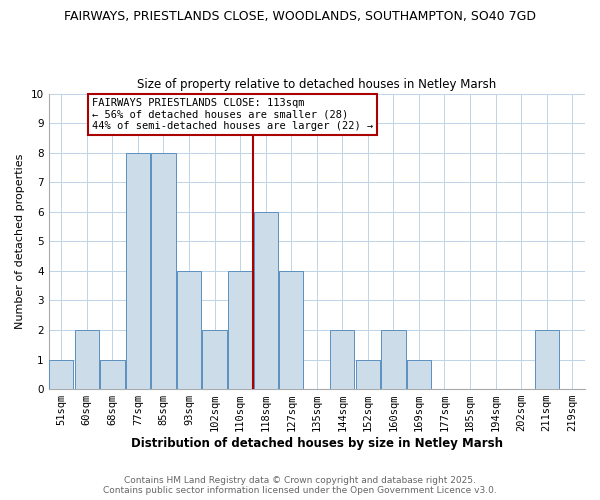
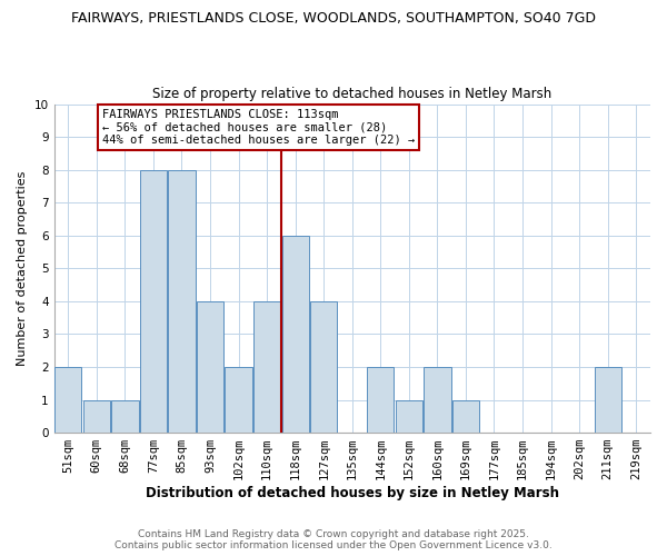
51sqm: 1 -> 2
60sqm: 2 -> 1
